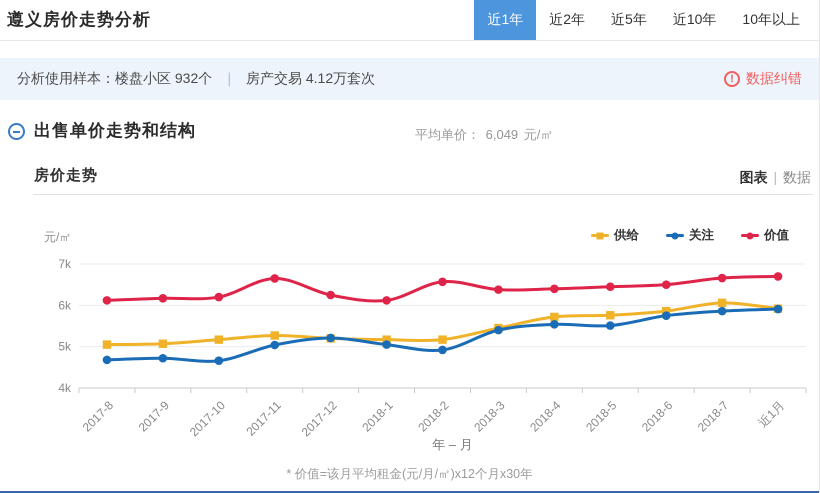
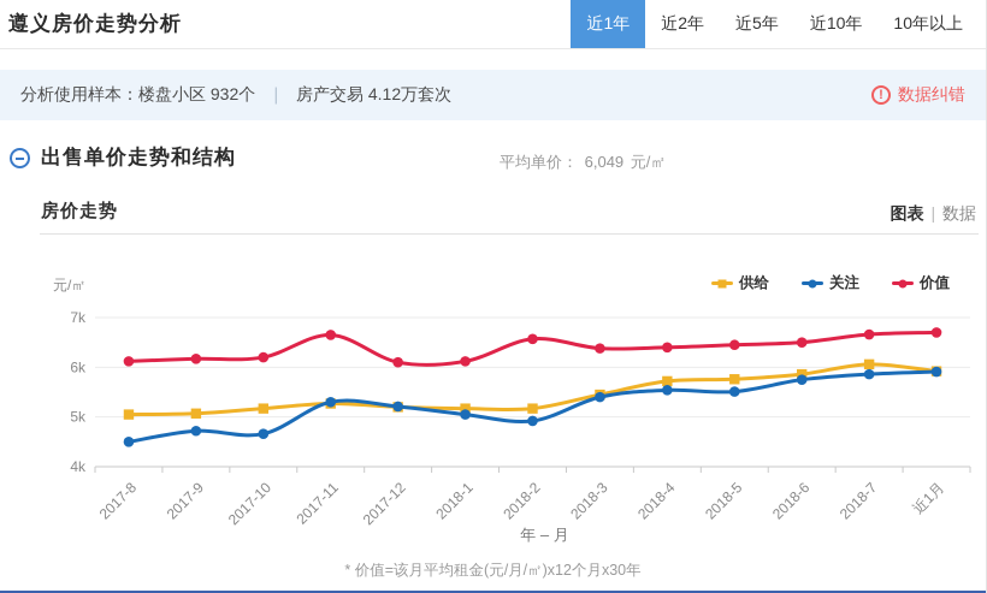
关注/2017-8: 4.7k -> 4.5k
关注/2017-11: 5.0k -> 5.3k
价值/2017-12: 6.2k -> 6.1k
